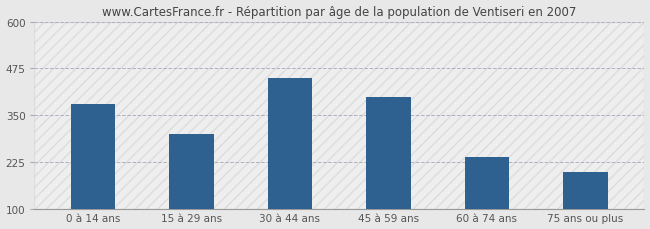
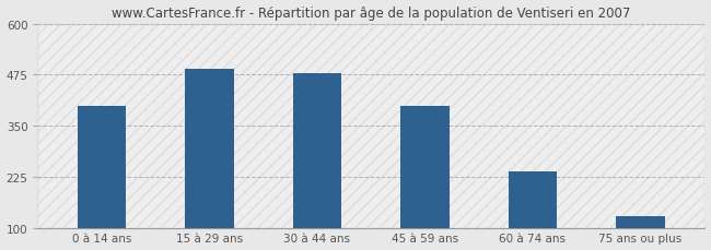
0 à 14 ans: 380 -> 400
15 à 29 ans: 300 -> 490
30 à 44 ans: 450 -> 480
75 ans ou plus: 200 -> 130
